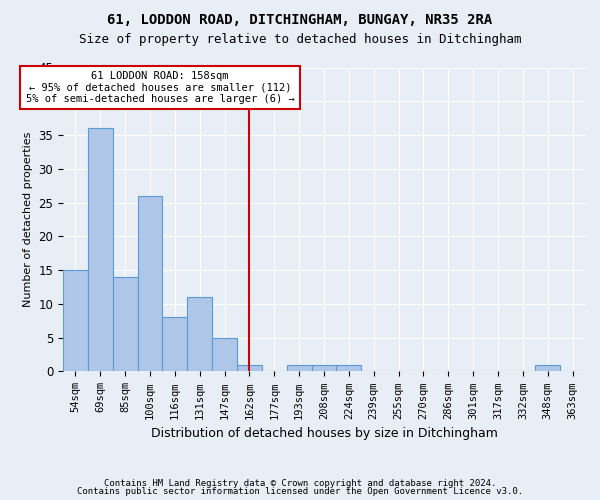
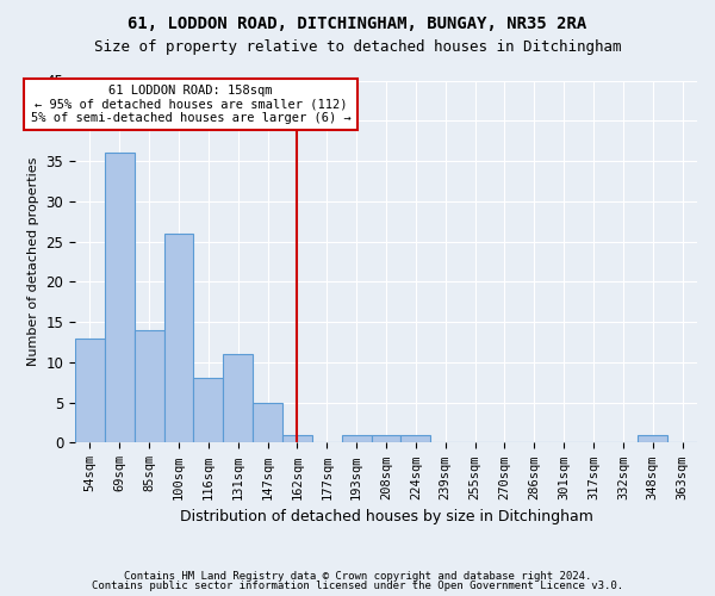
54sqm: 15 -> 13
